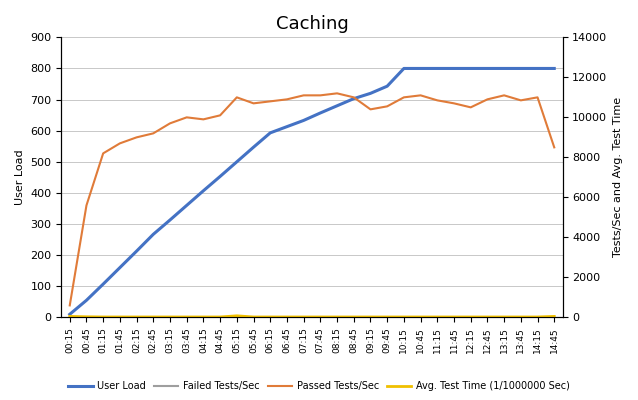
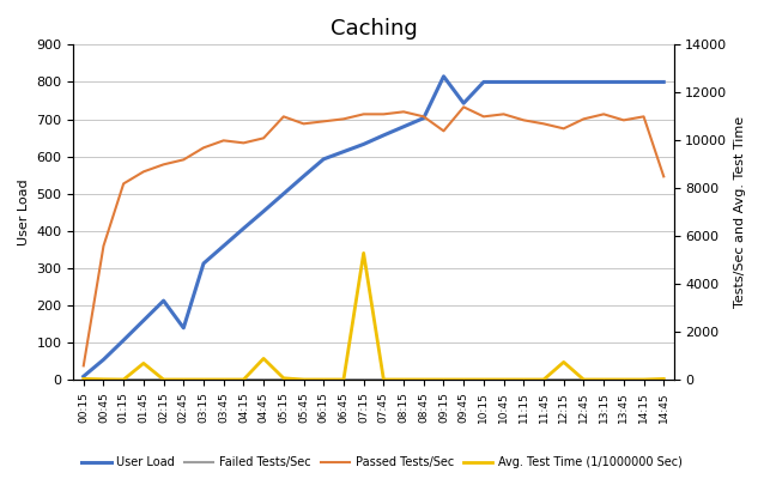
Avg. Test Time (1/1000000 Sec)/01:45: 20 -> 700
User Load/02:45: 267 -> 140
Avg. Test Time (1/1000000 Sec)/04:45: 20 -> 900
Avg. Test Time (1/1000000 Sec)/07:15: 20 -> 5300
User Load/09:15: 720 -> 815
Passed Tests/Sec/09:45: 10550 -> 11400
Avg. Test Time (1/1000000 Sec)/12:15: 20 -> 750
